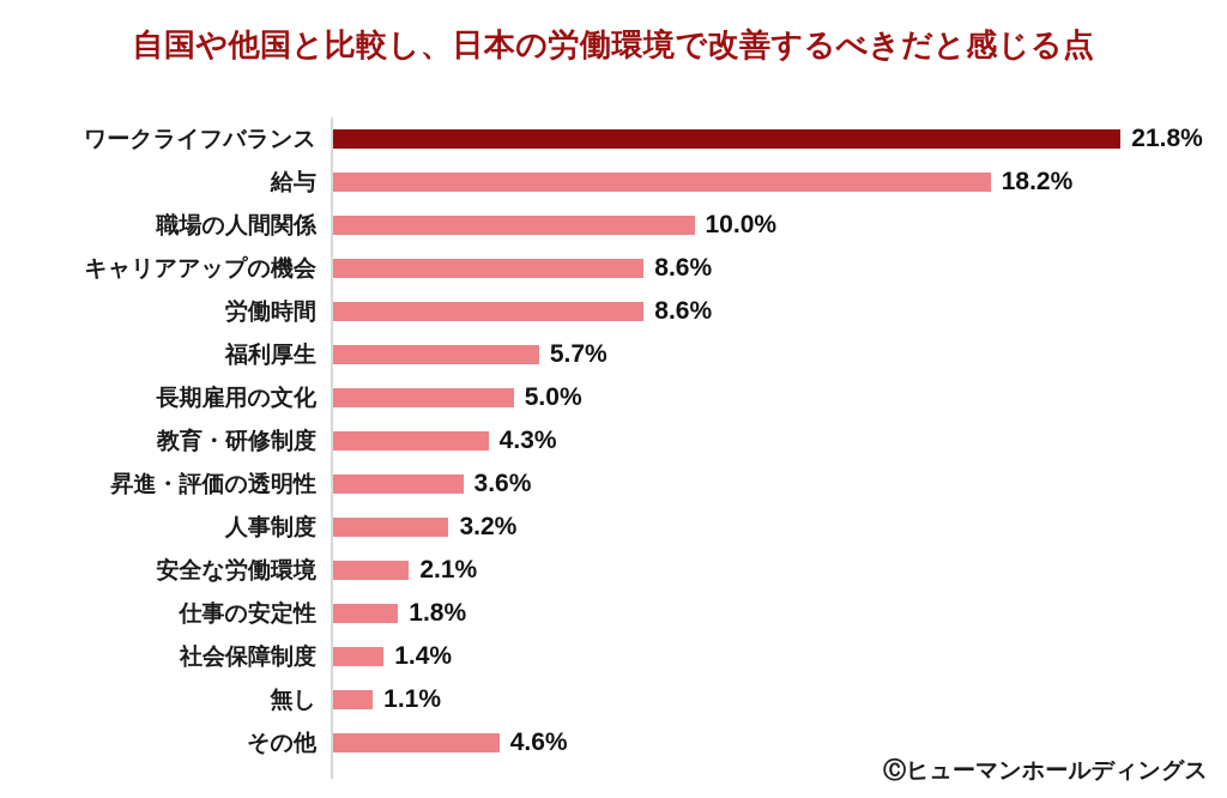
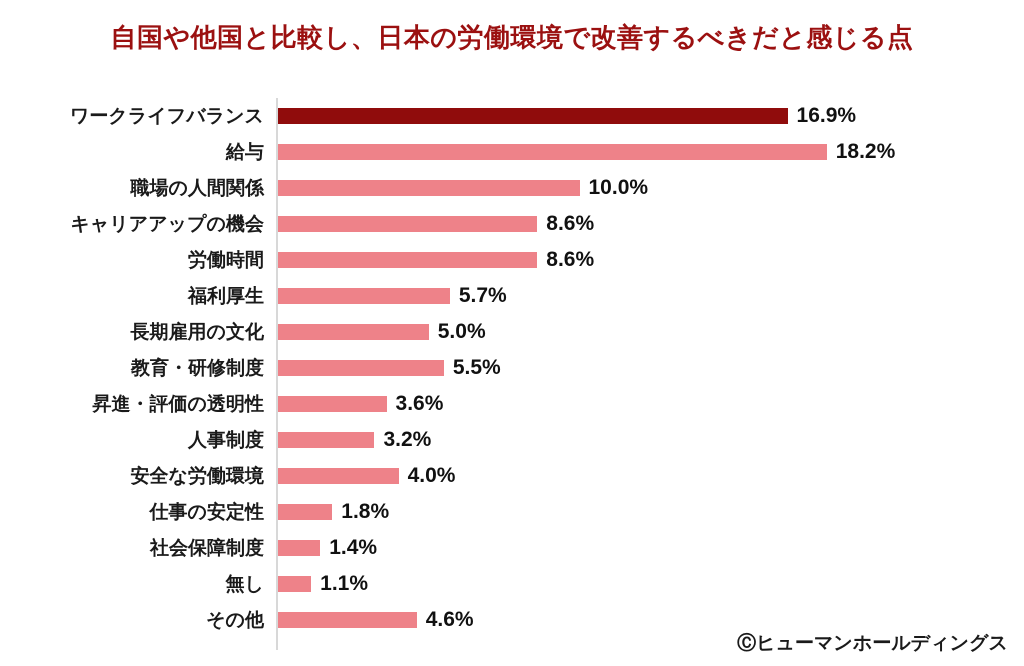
ワークライフバランス: 21.8% -> 16.9%
教育・研修制度: 4.3% -> 5.5%
安全な労働環境: 2.1% -> 4.0%
